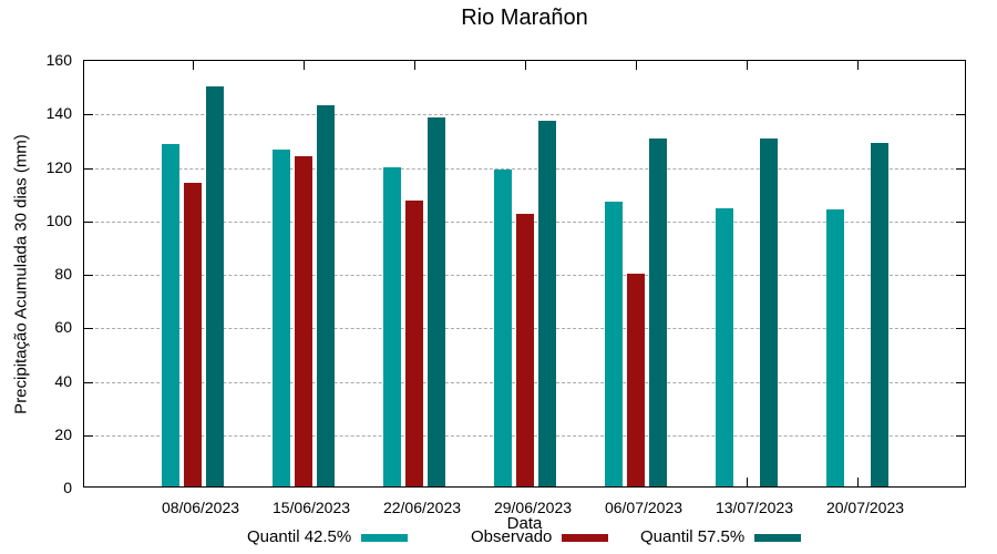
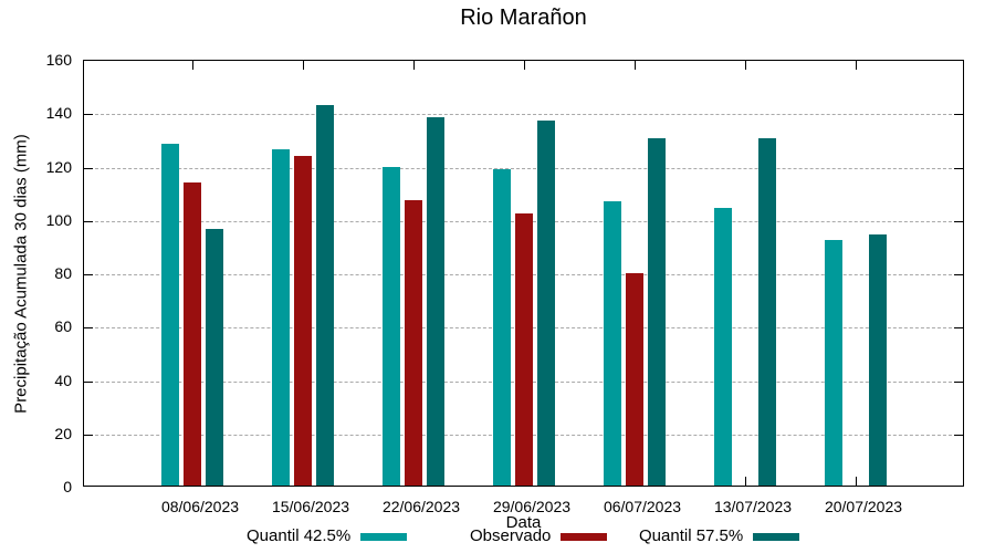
Quantil 57.5%/08/06/2023: 150 -> 96
Quantil 42.5%/20/07/2023: 104 -> 92
Quantil 57.5%/20/07/2023: 128 -> 94
